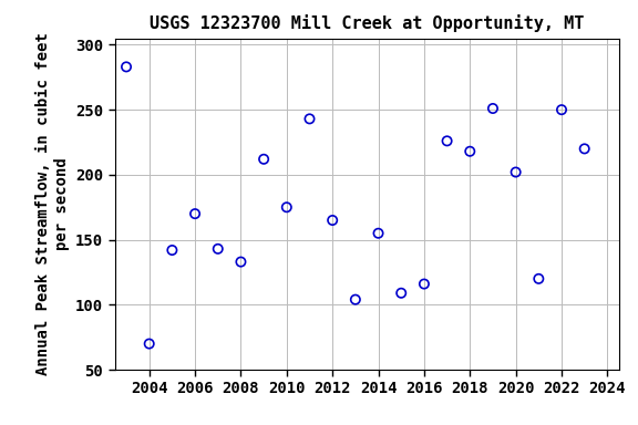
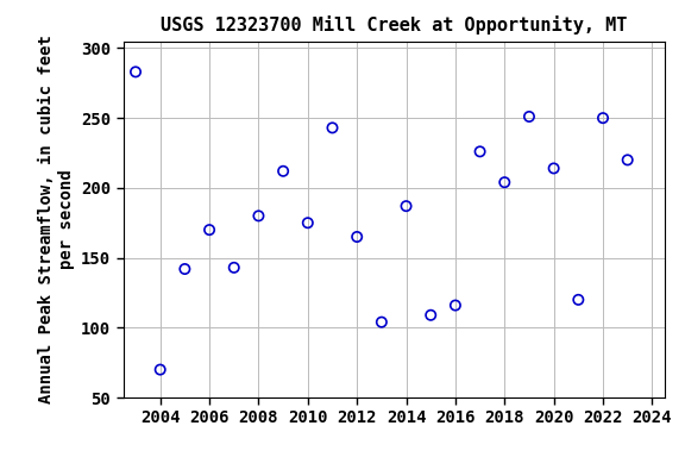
2008: 133 -> 180
2014: 155 -> 187
2018: 218 -> 204
2020: 202 -> 214
